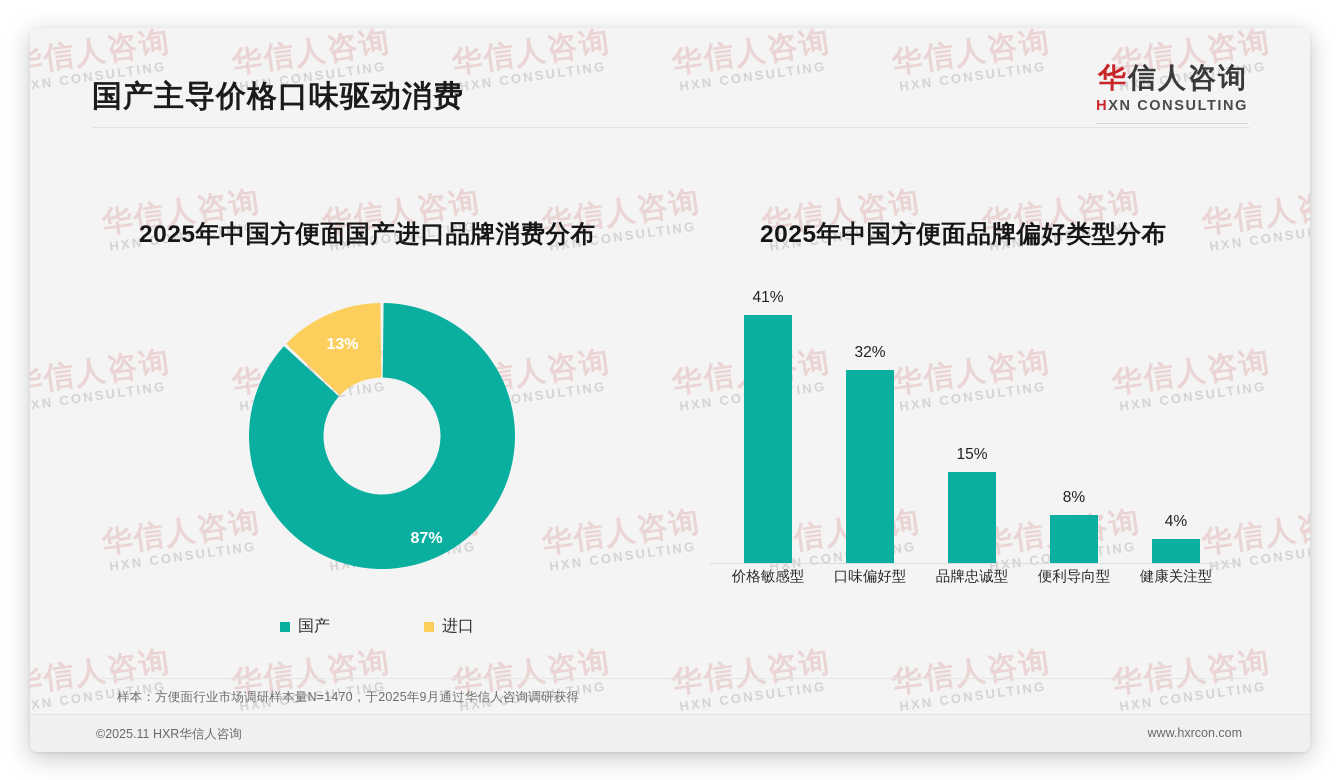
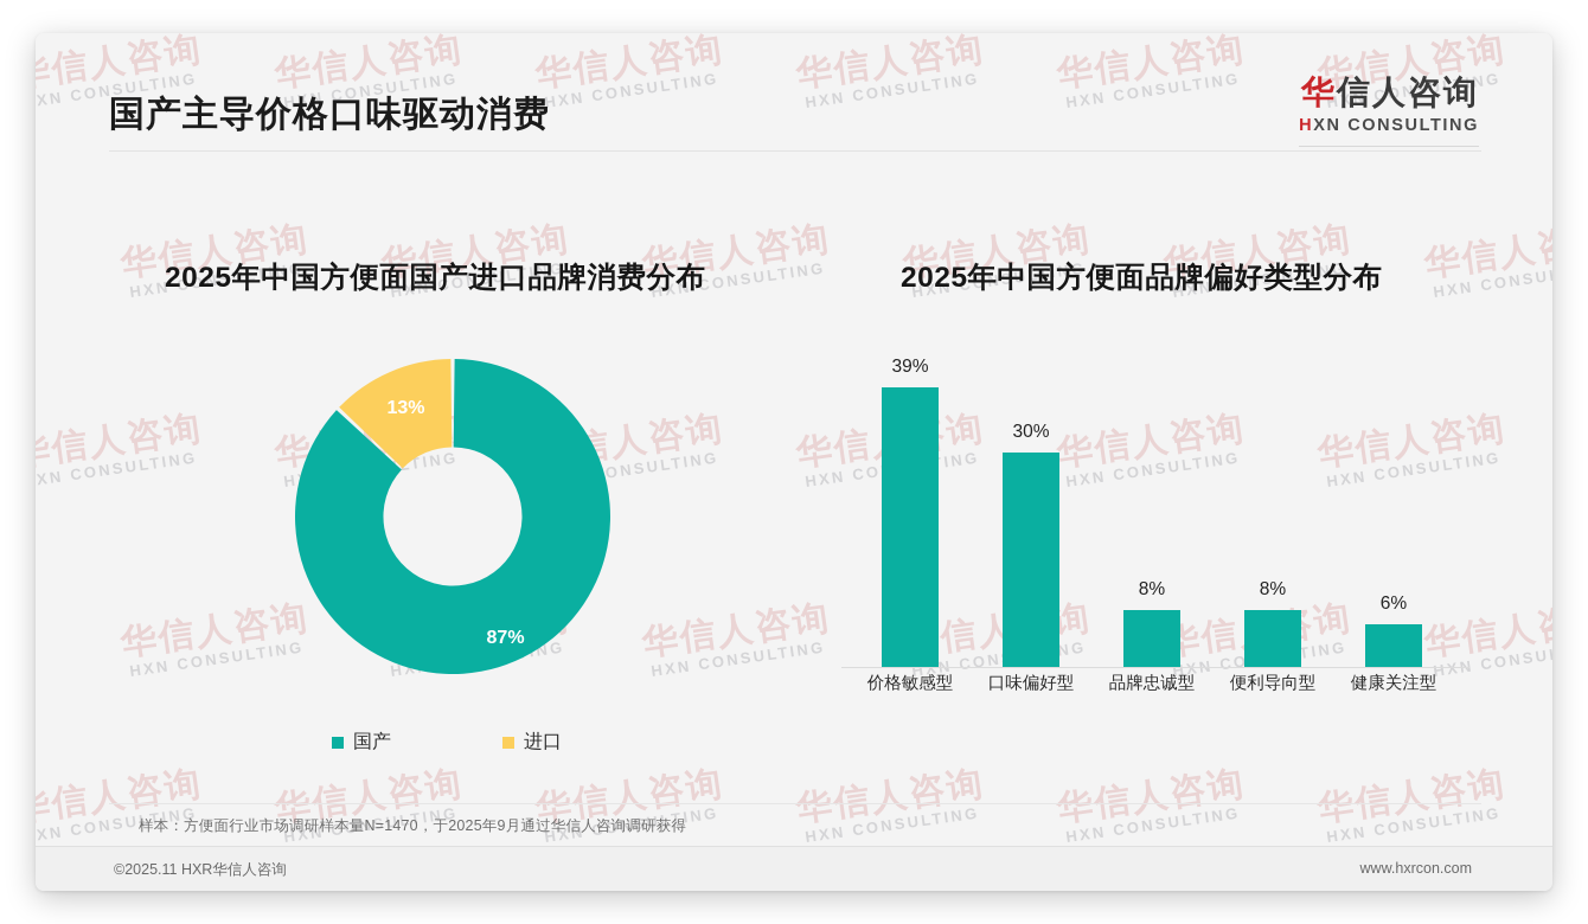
2025年中国方便面品牌偏好类型分布/价格敏感型: 41% -> 39%
2025年中国方便面品牌偏好类型分布/口味偏好型: 32% -> 30%
2025年中国方便面品牌偏好类型分布/品牌忠诚型: 15% -> 8%
2025年中国方便面品牌偏好类型分布/健康关注型: 4% -> 6%
